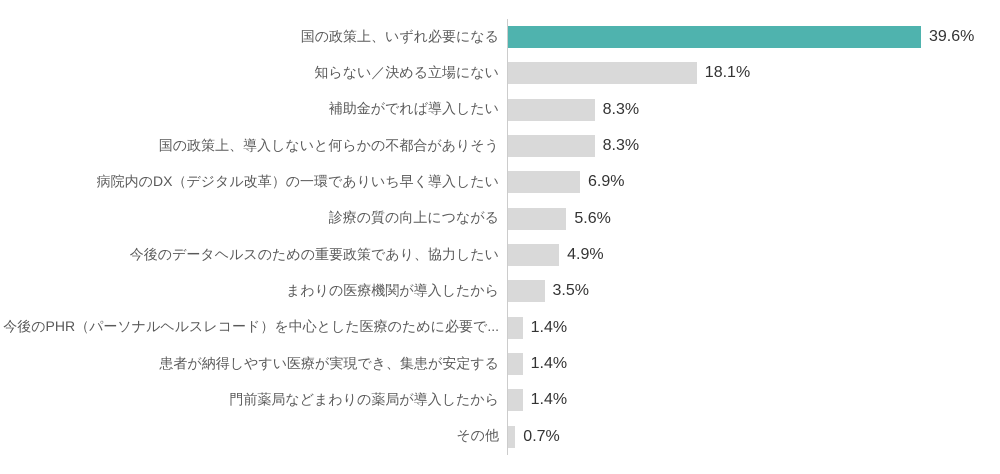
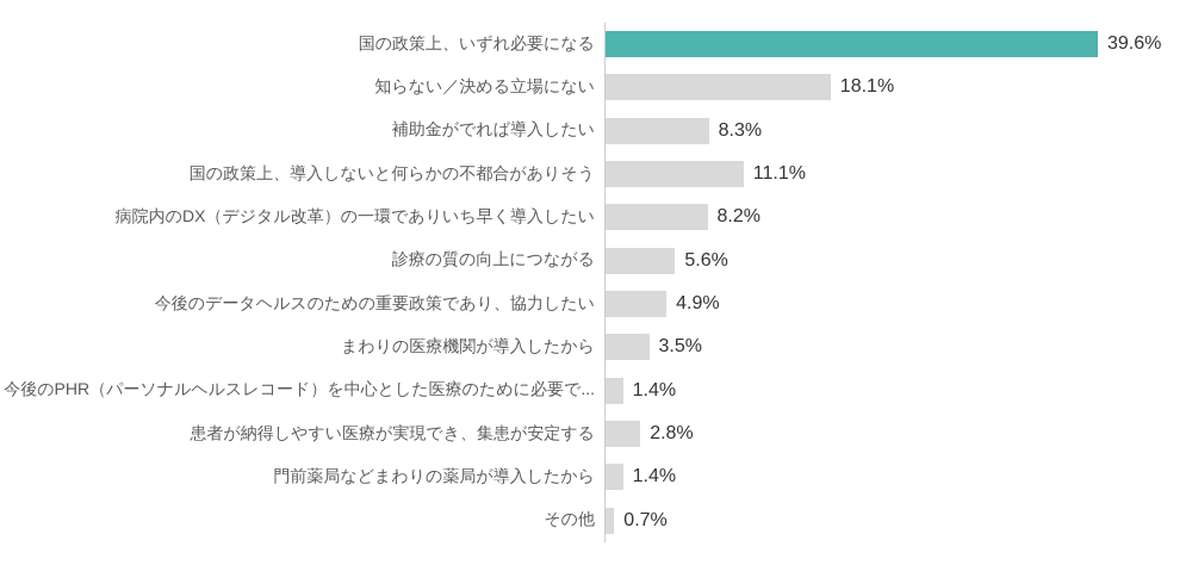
国の政策上、導入しないと何らかの不都合がありそう: 8.3% -> 11.1%
病院内のDX（デジタル改革）の一環でありいち早く導入したい: 6.9% -> 8.2%
患者が納得しやすい医療が実現でき、集患が安定する: 1.4% -> 2.8%
